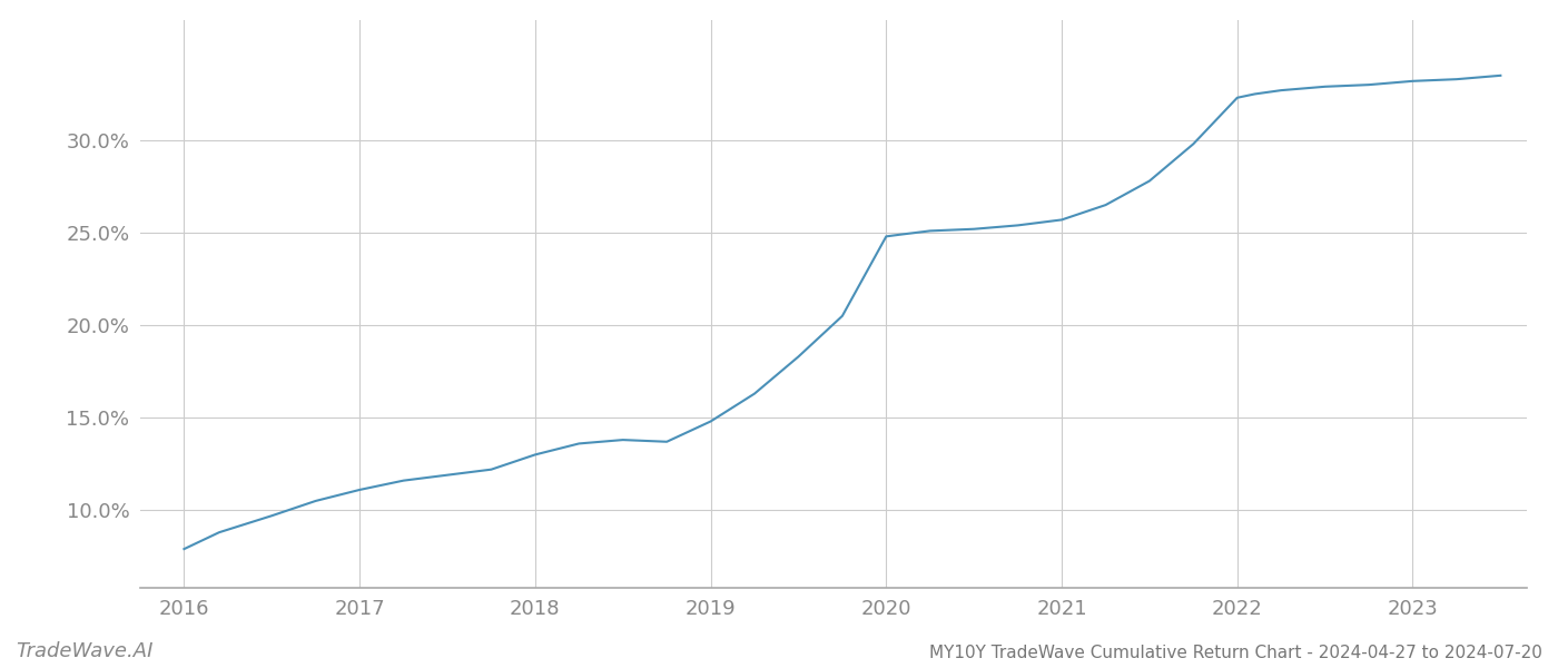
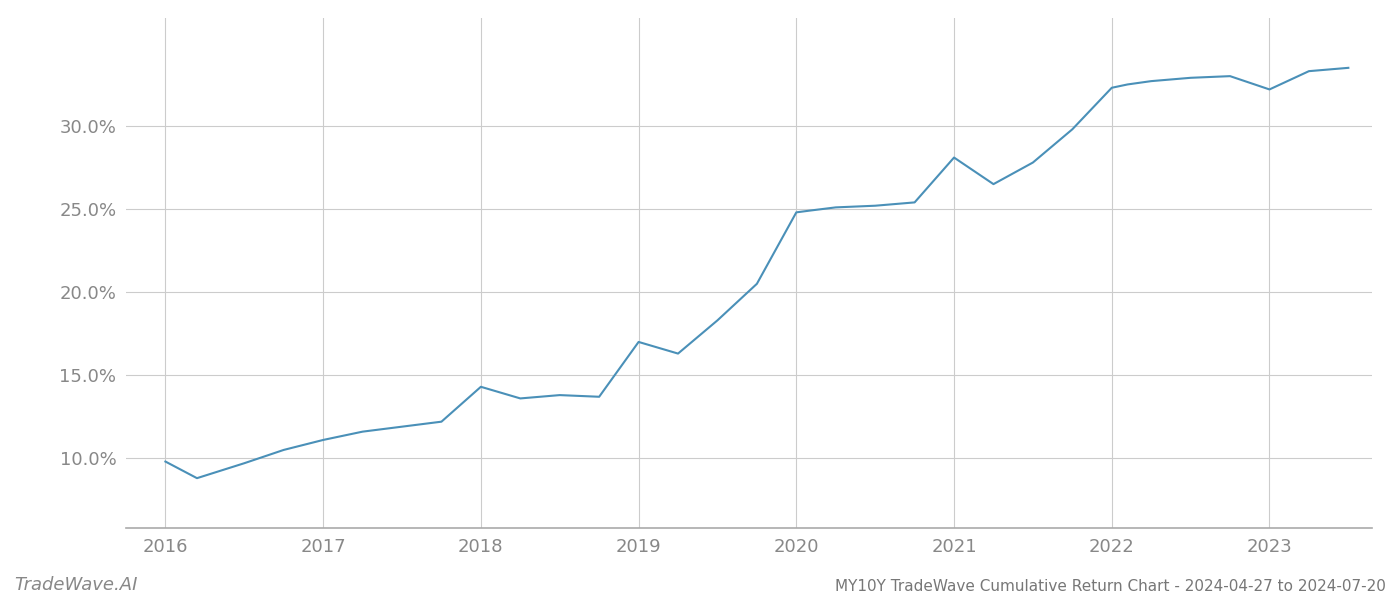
2016: 7.9% -> 9.8%
2018: 13.0% -> 14.3%
2019: 14.8% -> 17.0%
2021: 25.7% -> 28.1%
2023: 33.2% -> 32.2%
